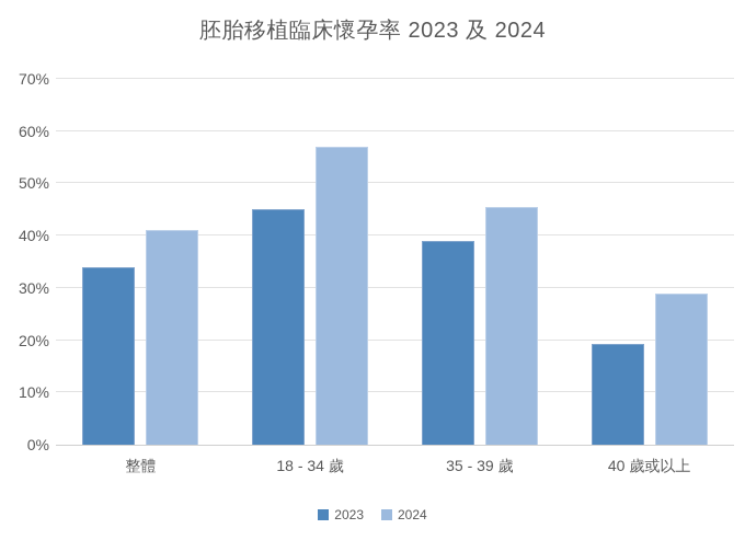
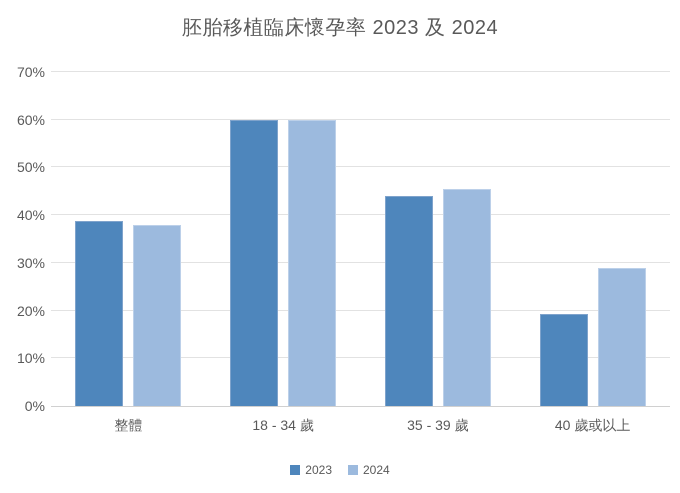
2023/整體: 34% -> 39%
2024/整體: 41% -> 38%
2023/18 - 34 歲: 45% -> 60%
2024/18 - 34 歲: 57% -> 60%
2023/35 - 39 歲: 39% -> 44%
